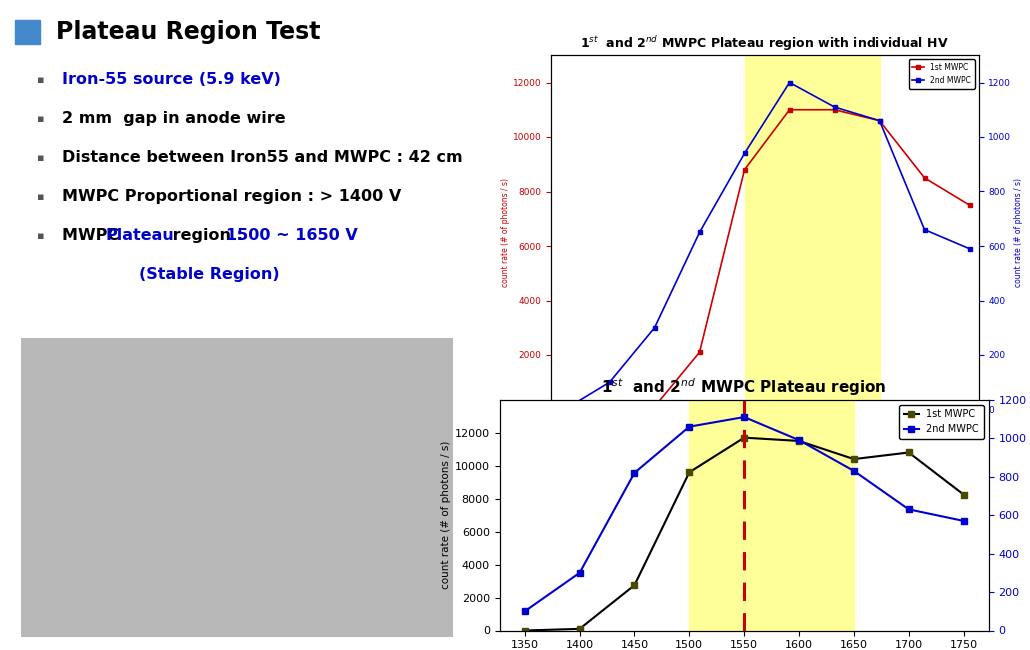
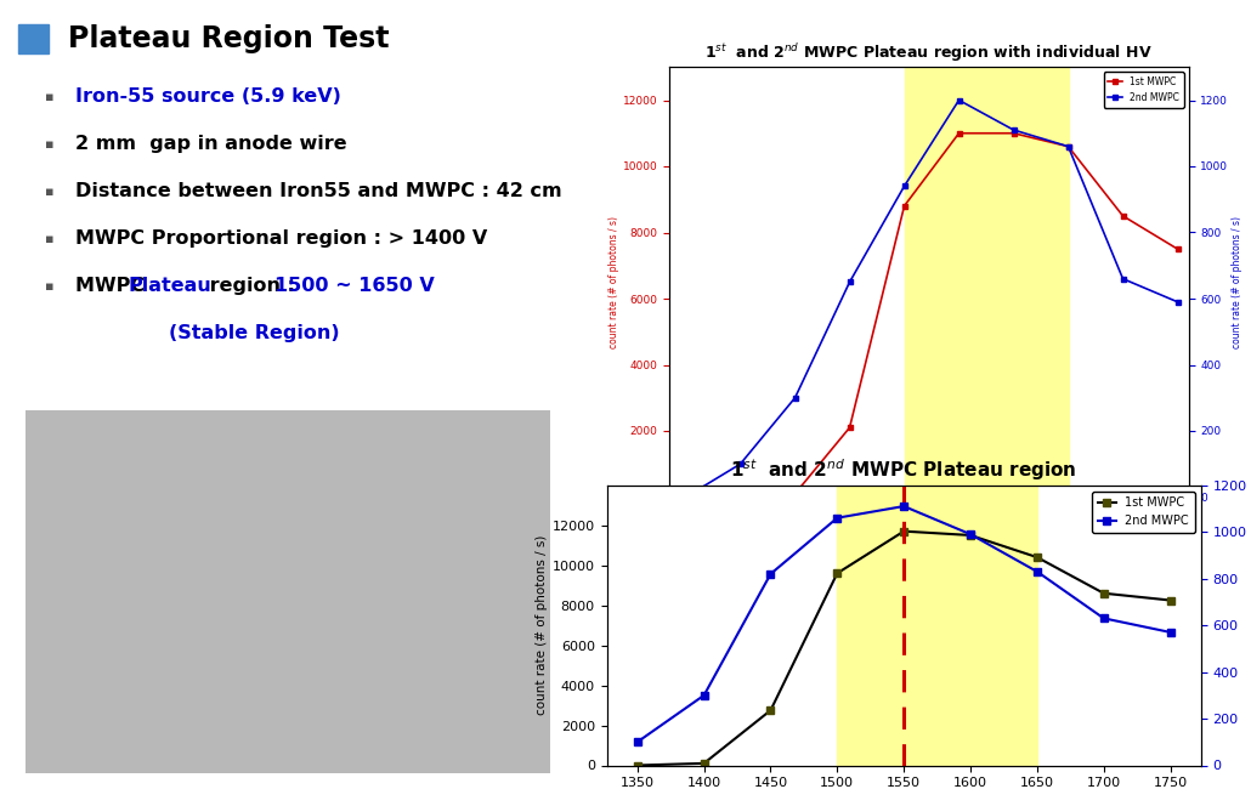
1st MWPC/1700: 10800 -> 8600
